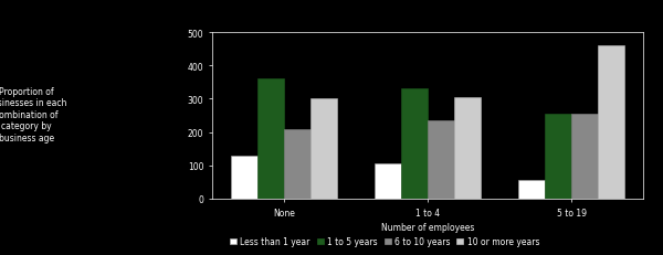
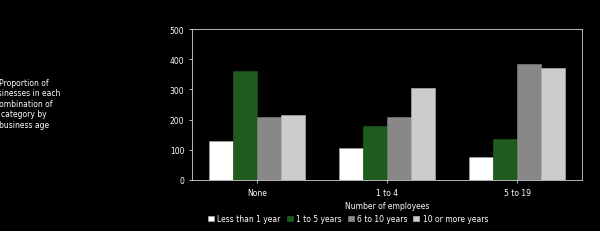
10 or more years/None: 300 -> 215
1 to 5 years/1 to 4: 330 -> 180
6 to 10 years/1 to 4: 235 -> 210
Less than 1 year/5 to 19: 55 -> 75
1 to 5 years/5 to 19: 255 -> 135
6 to 10 years/5 to 19: 255 -> 385
10 or more years/5 to 19: 460 -> 370
